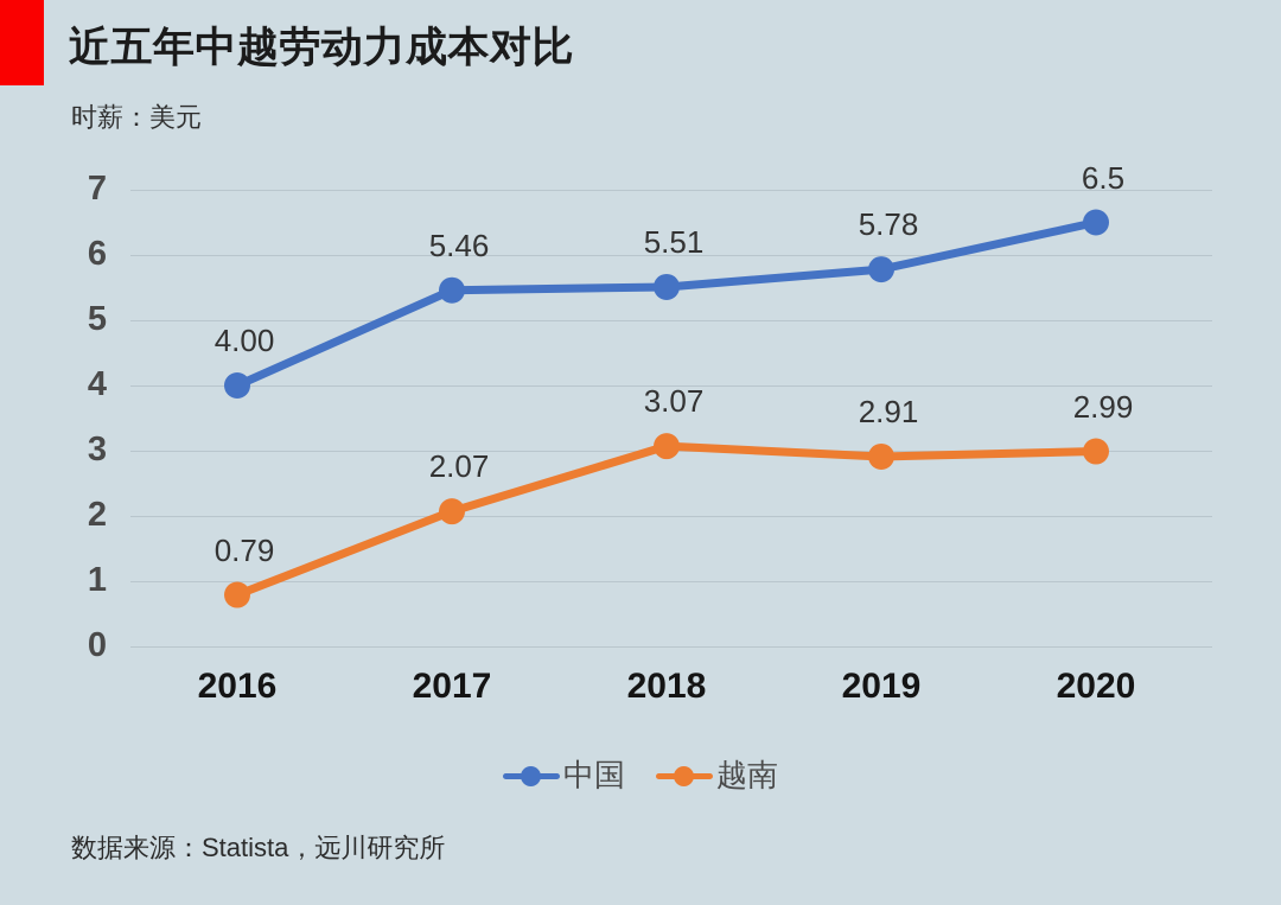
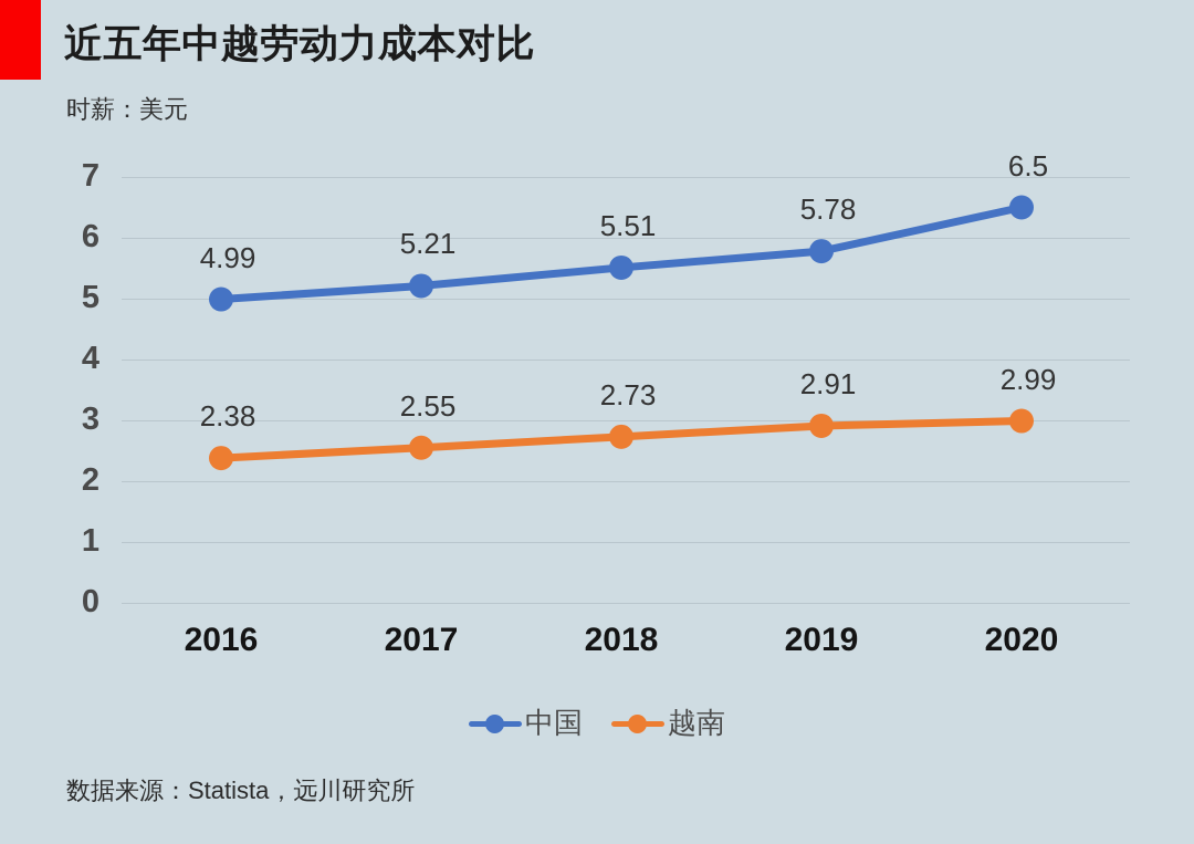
中国/2016: 4.00 -> 4.99
越南/2016: 0.79 -> 2.38
中国/2017: 5.46 -> 5.21
越南/2017: 2.07 -> 2.55
越南/2018: 3.07 -> 2.73
